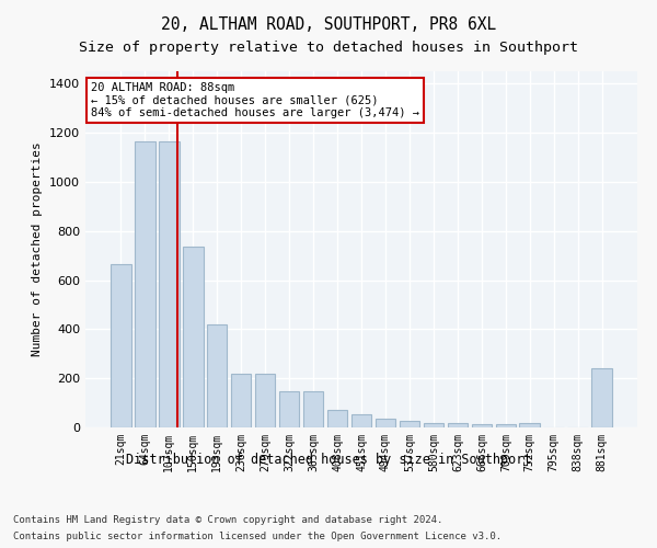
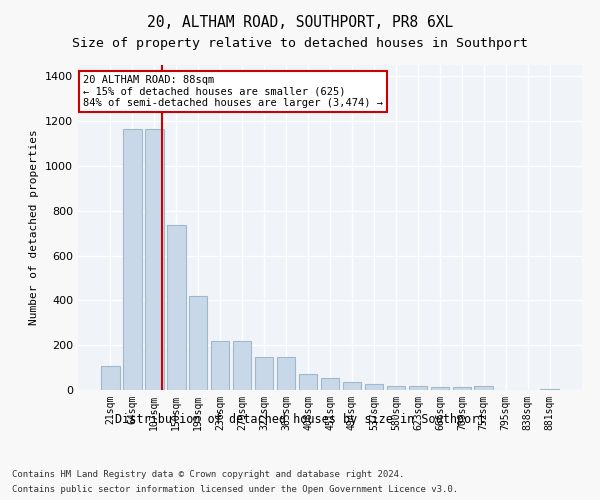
21sqm: 665 -> 105
881sqm: 240 -> 3
